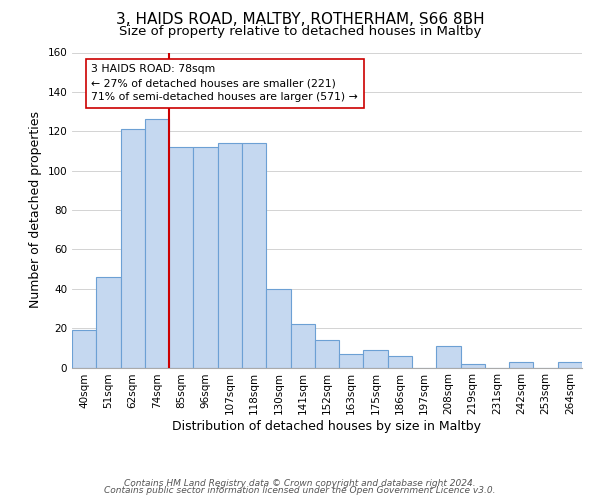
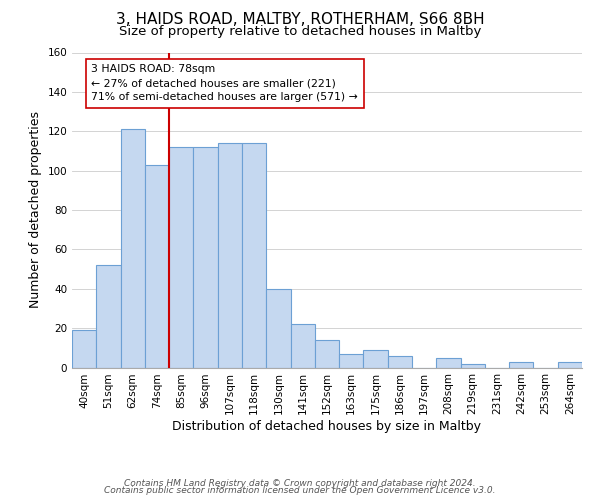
51sqm: 46 -> 52
74sqm: 126 -> 103
208sqm: 11 -> 5
